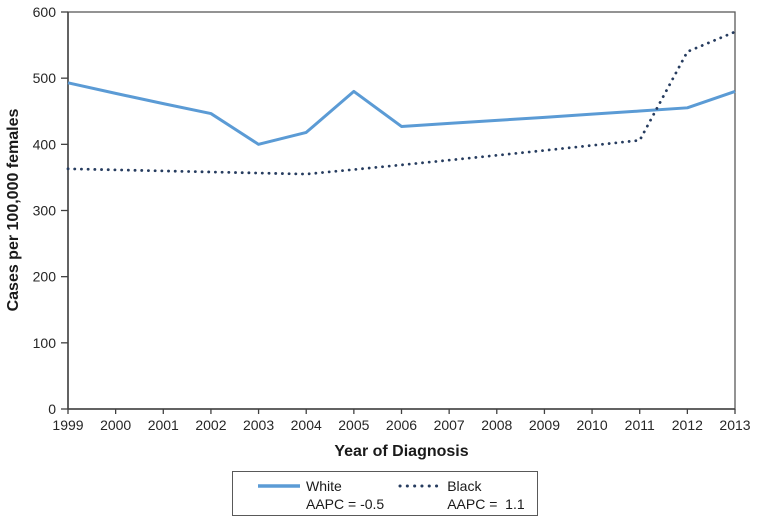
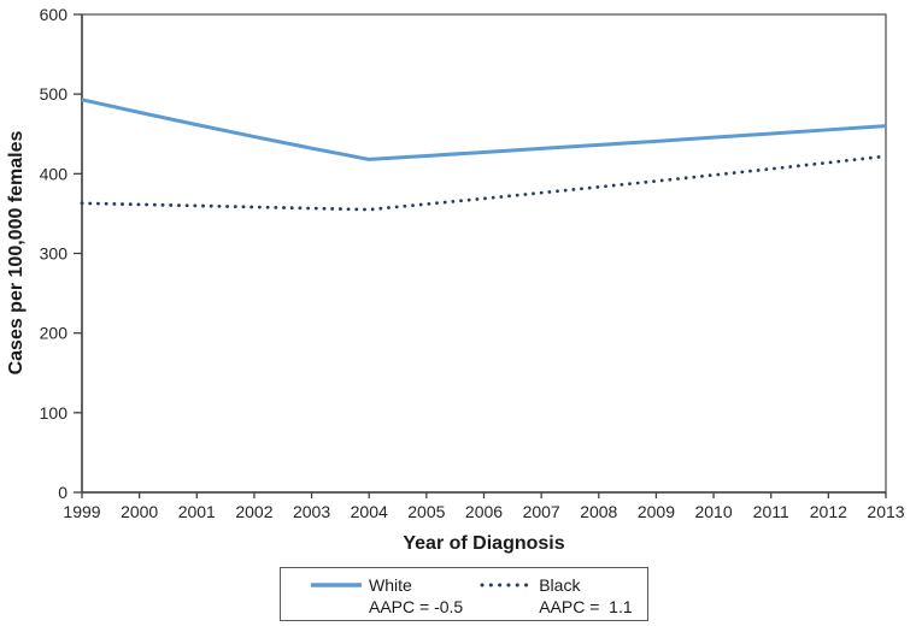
White/2003: 400 -> 430
White/2005: 480 -> 420
Black/2012: 540 -> 410
White/2013: 480 -> 460
Black/2013: 570 -> 420
